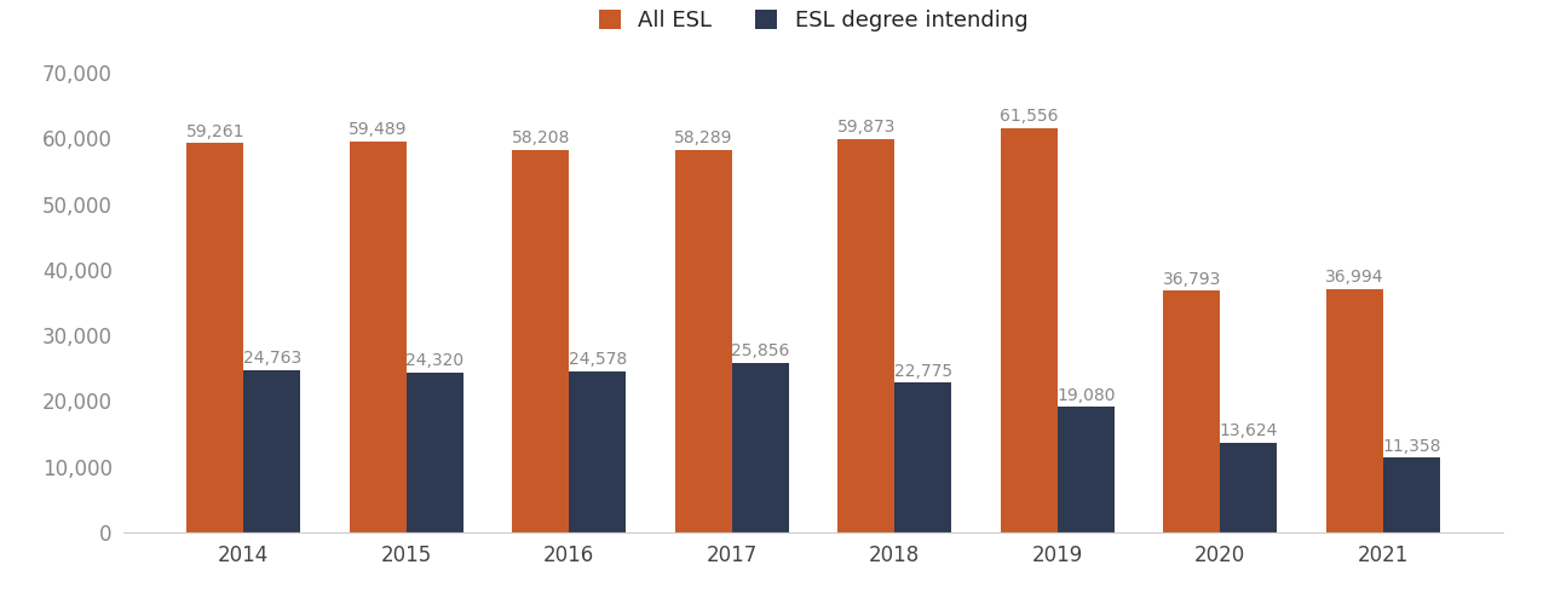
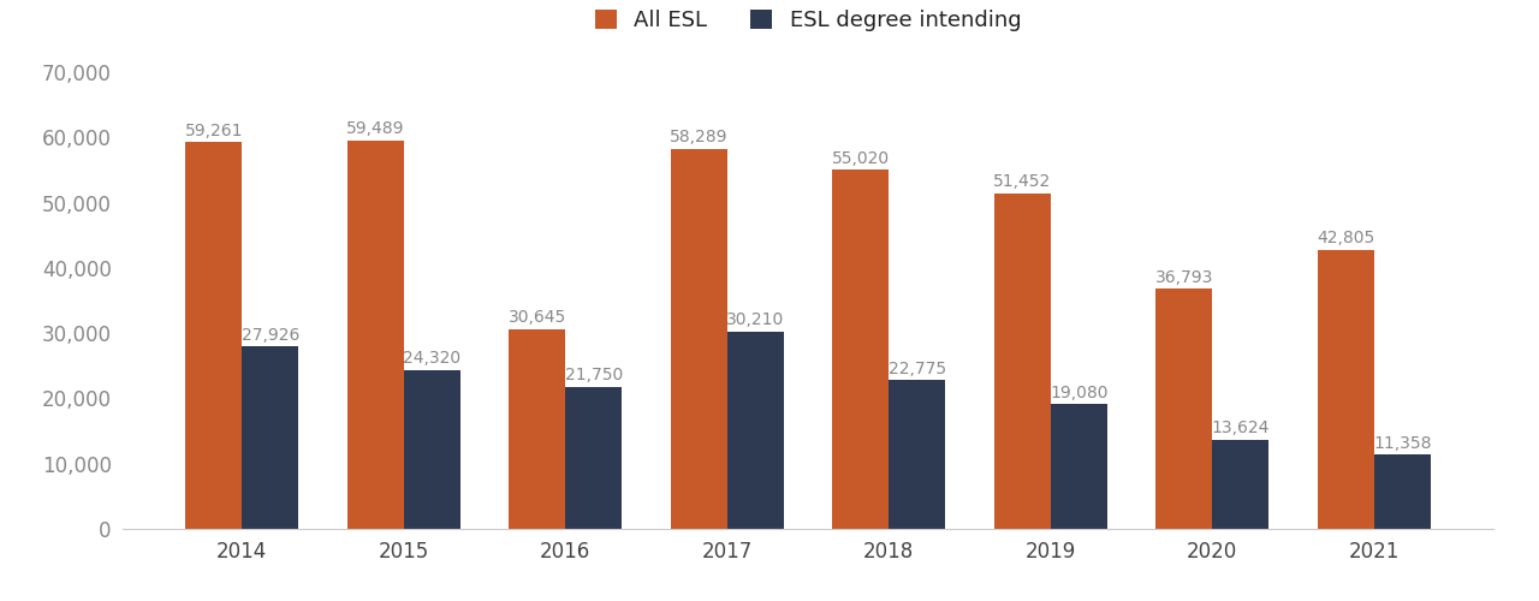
ESL degree intending/2014: 24,763 -> 27,926
All ESL/2016: 58,208 -> 30,645
ESL degree intending/2016: 24,578 -> 21,750
ESL degree intending/2017: 25,856 -> 30,210
All ESL/2018: 59,873 -> 55,020
All ESL/2019: 61,556 -> 51,452
All ESL/2021: 36,994 -> 42,805
